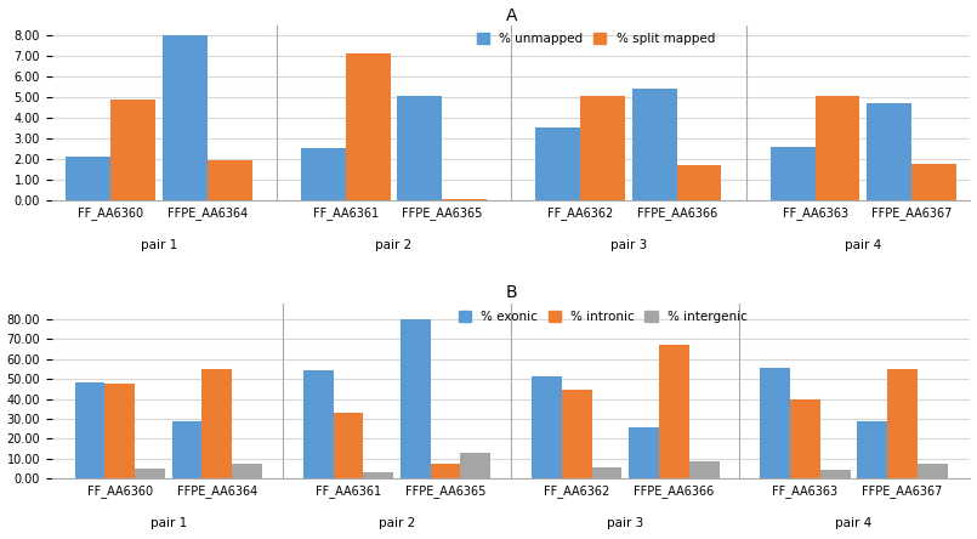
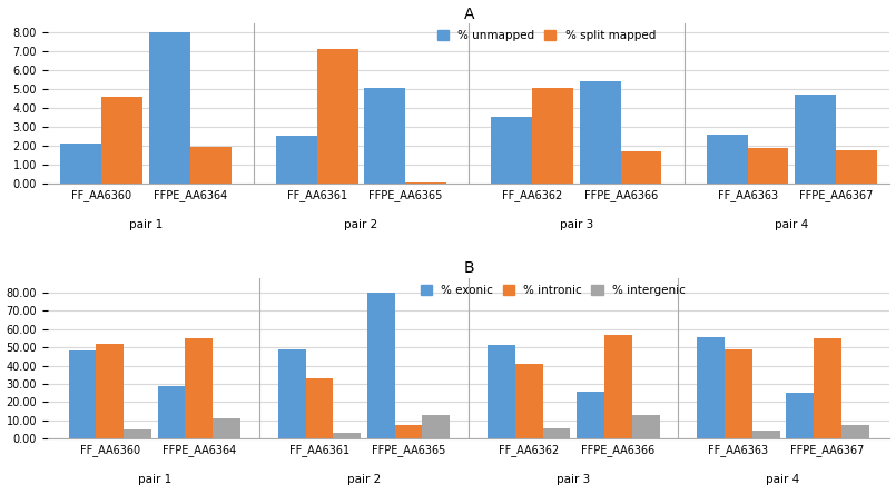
A/% split mapped/FF_AA6360: 4.9 -> 4.6
A/% split mapped/FF_AA6363: 5.0 -> 1.9
B/% intronic/FF_AA6360: 48 -> 52
B/% intergenic/FFPE_AA6364: 8 -> 11
B/% exonic/FF_AA6361: 54 -> 49
B/% intronic/FF_AA6362: 44 -> 41
B/% intronic/FFPE_AA6366: 67 -> 57
B/% intergenic/FFPE_AA6366: 8 -> 13
B/% intronic/FF_AA6363: 40 -> 49
B/% exonic/FFPE_AA6367: 29 -> 25
